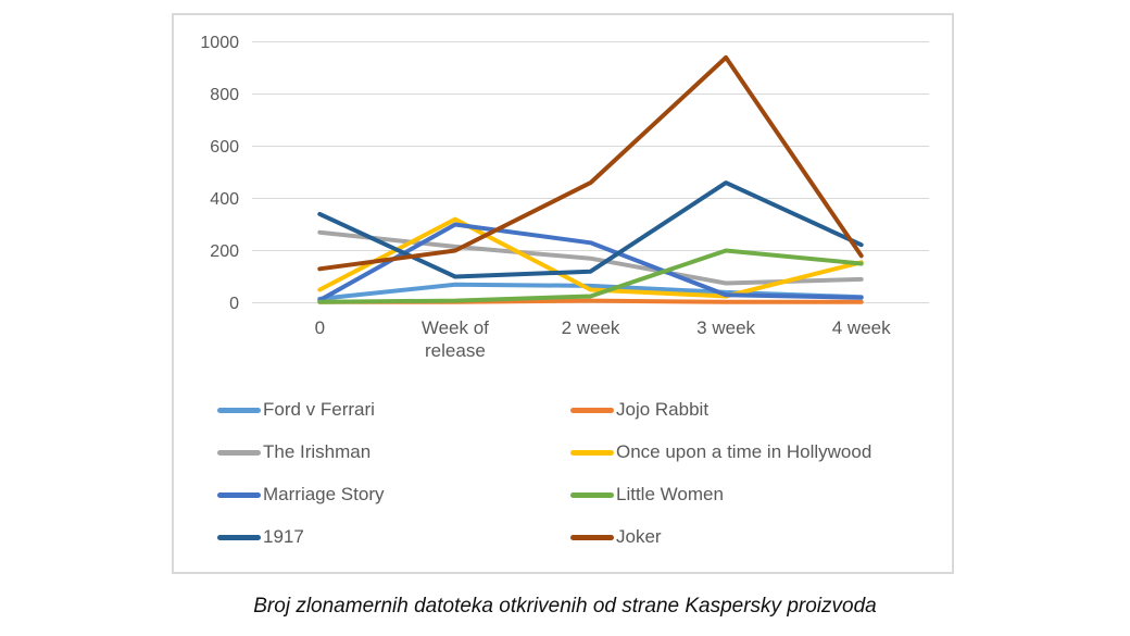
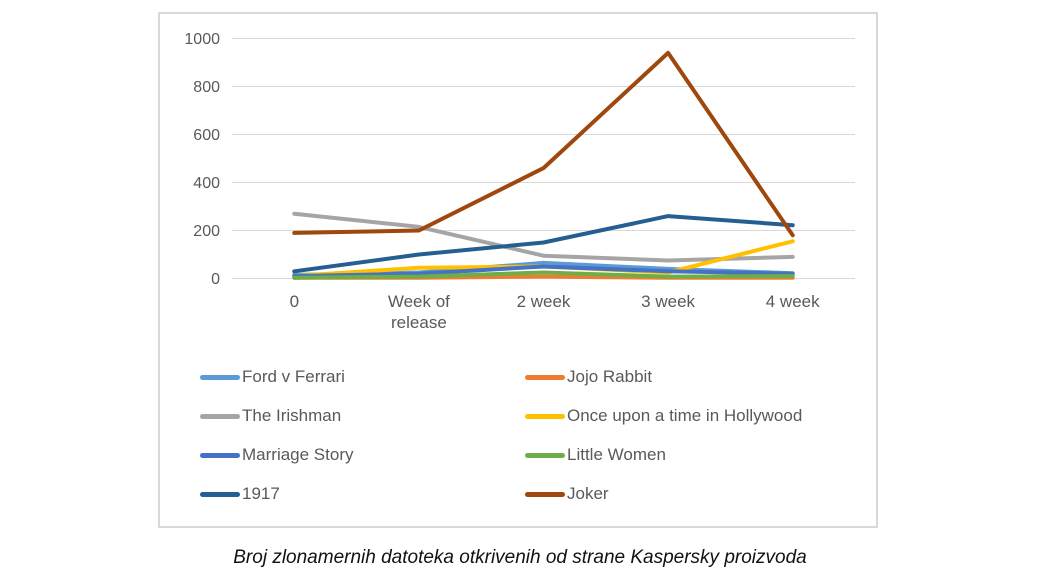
Once upon a time in Hollywood/0: 50 -> 10
1917/0: 340 -> 30
Joker/0: 130 -> 190
Ford v Ferrari/Week of release: 70 -> 20
Once upon a time in Hollywood/Week of release: 320 -> 40
Marriage Story/Week of release: 300 -> 20
The Irishman/2 week: 170 -> 100
Marriage Story/2 week: 230 -> 50
1917/2 week: 120 -> 150
Little Women/3 week: 200 -> 10
1917/3 week: 460 -> 260
Little Women/4 week: 150 -> 10
